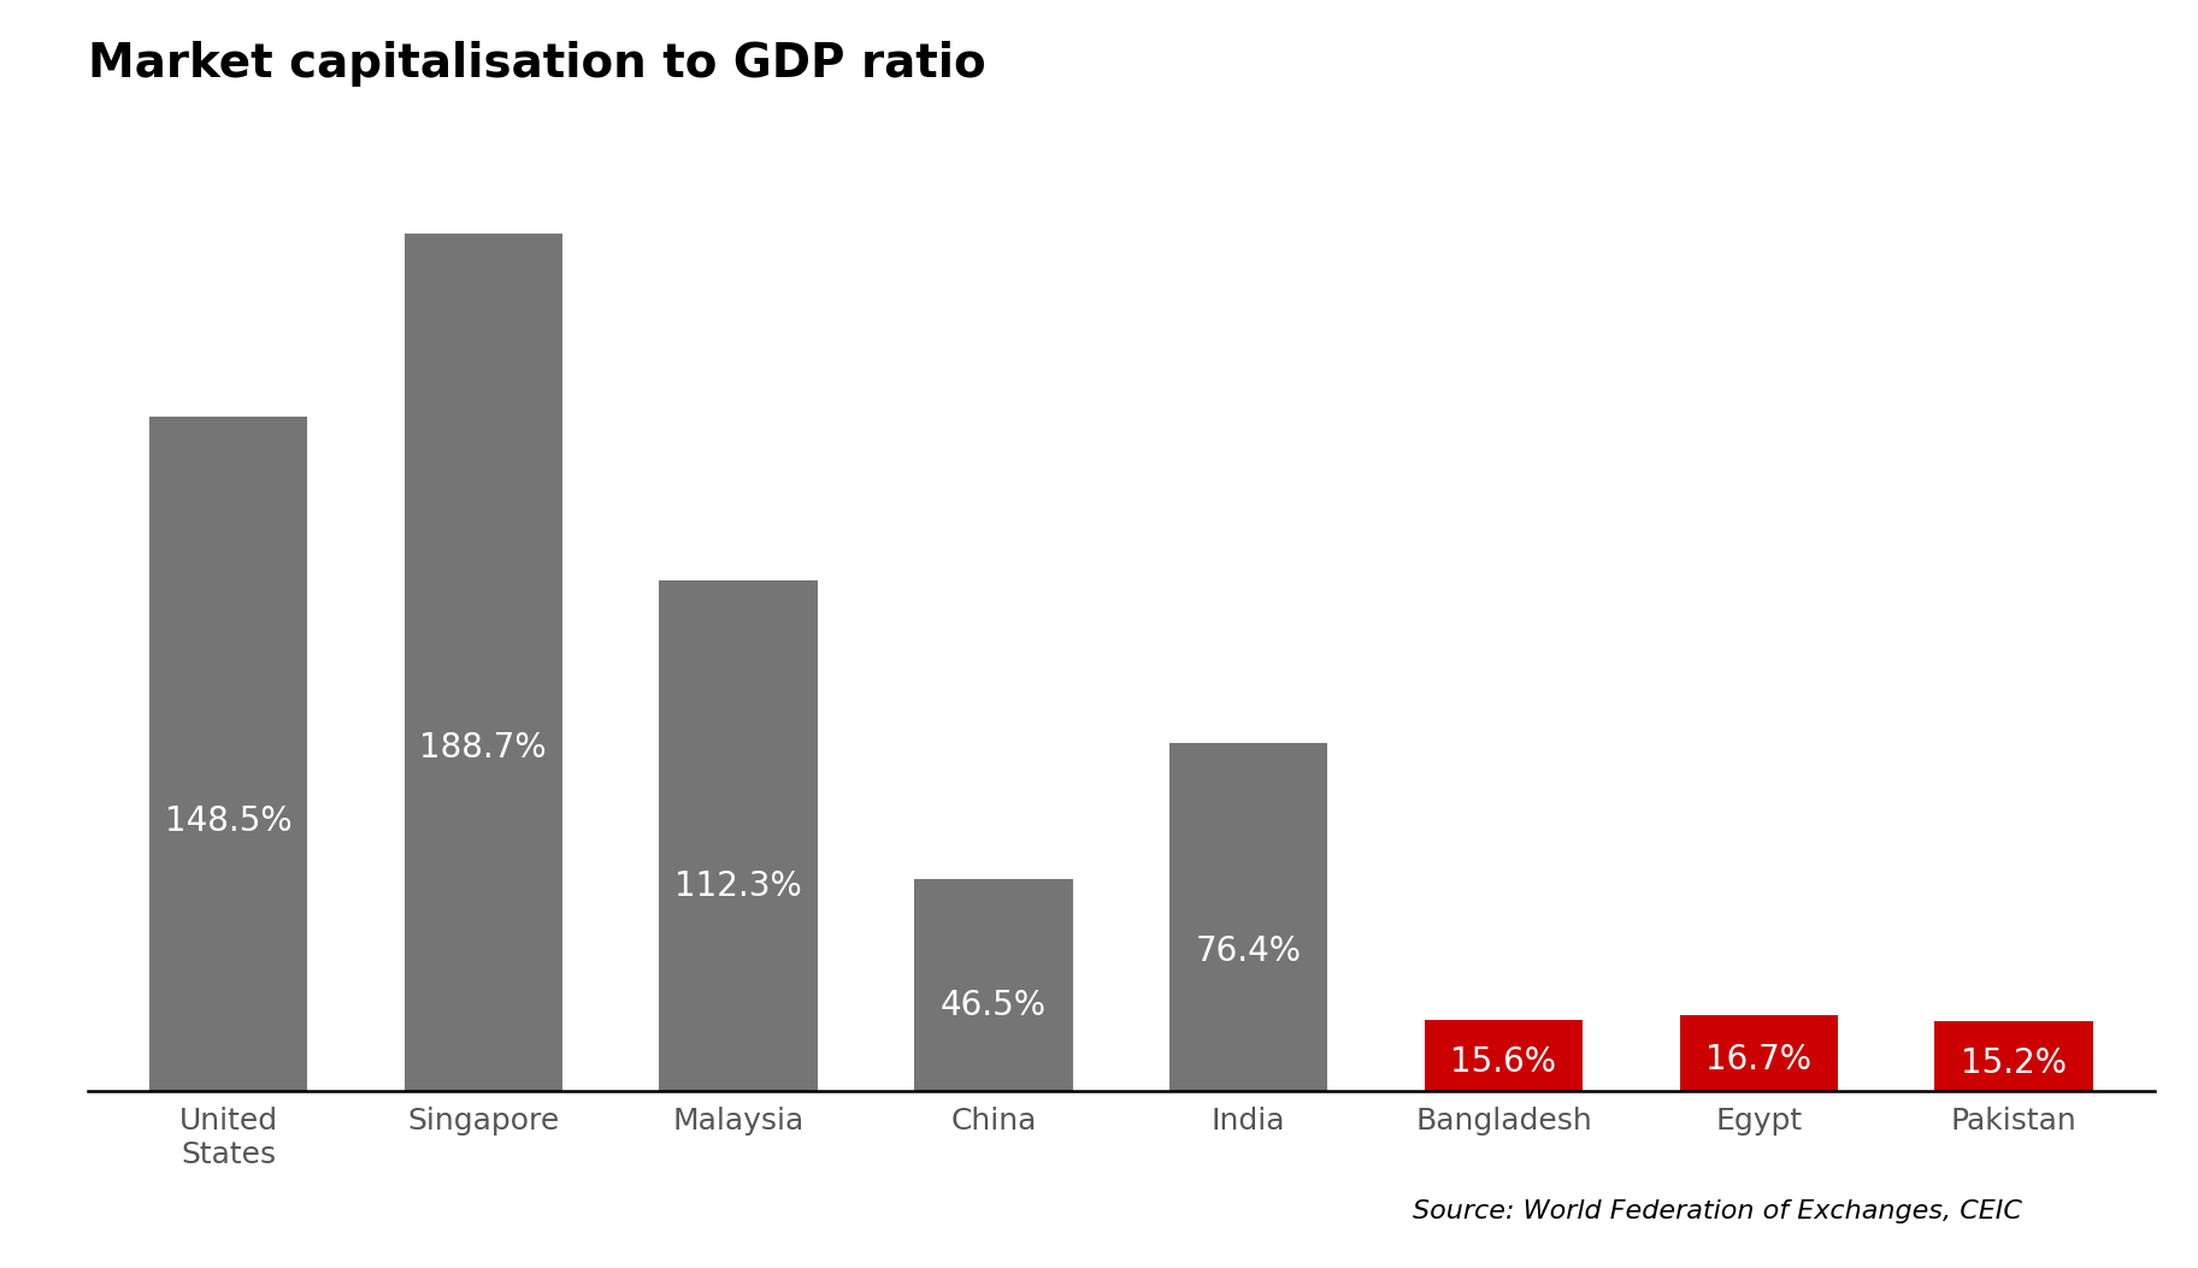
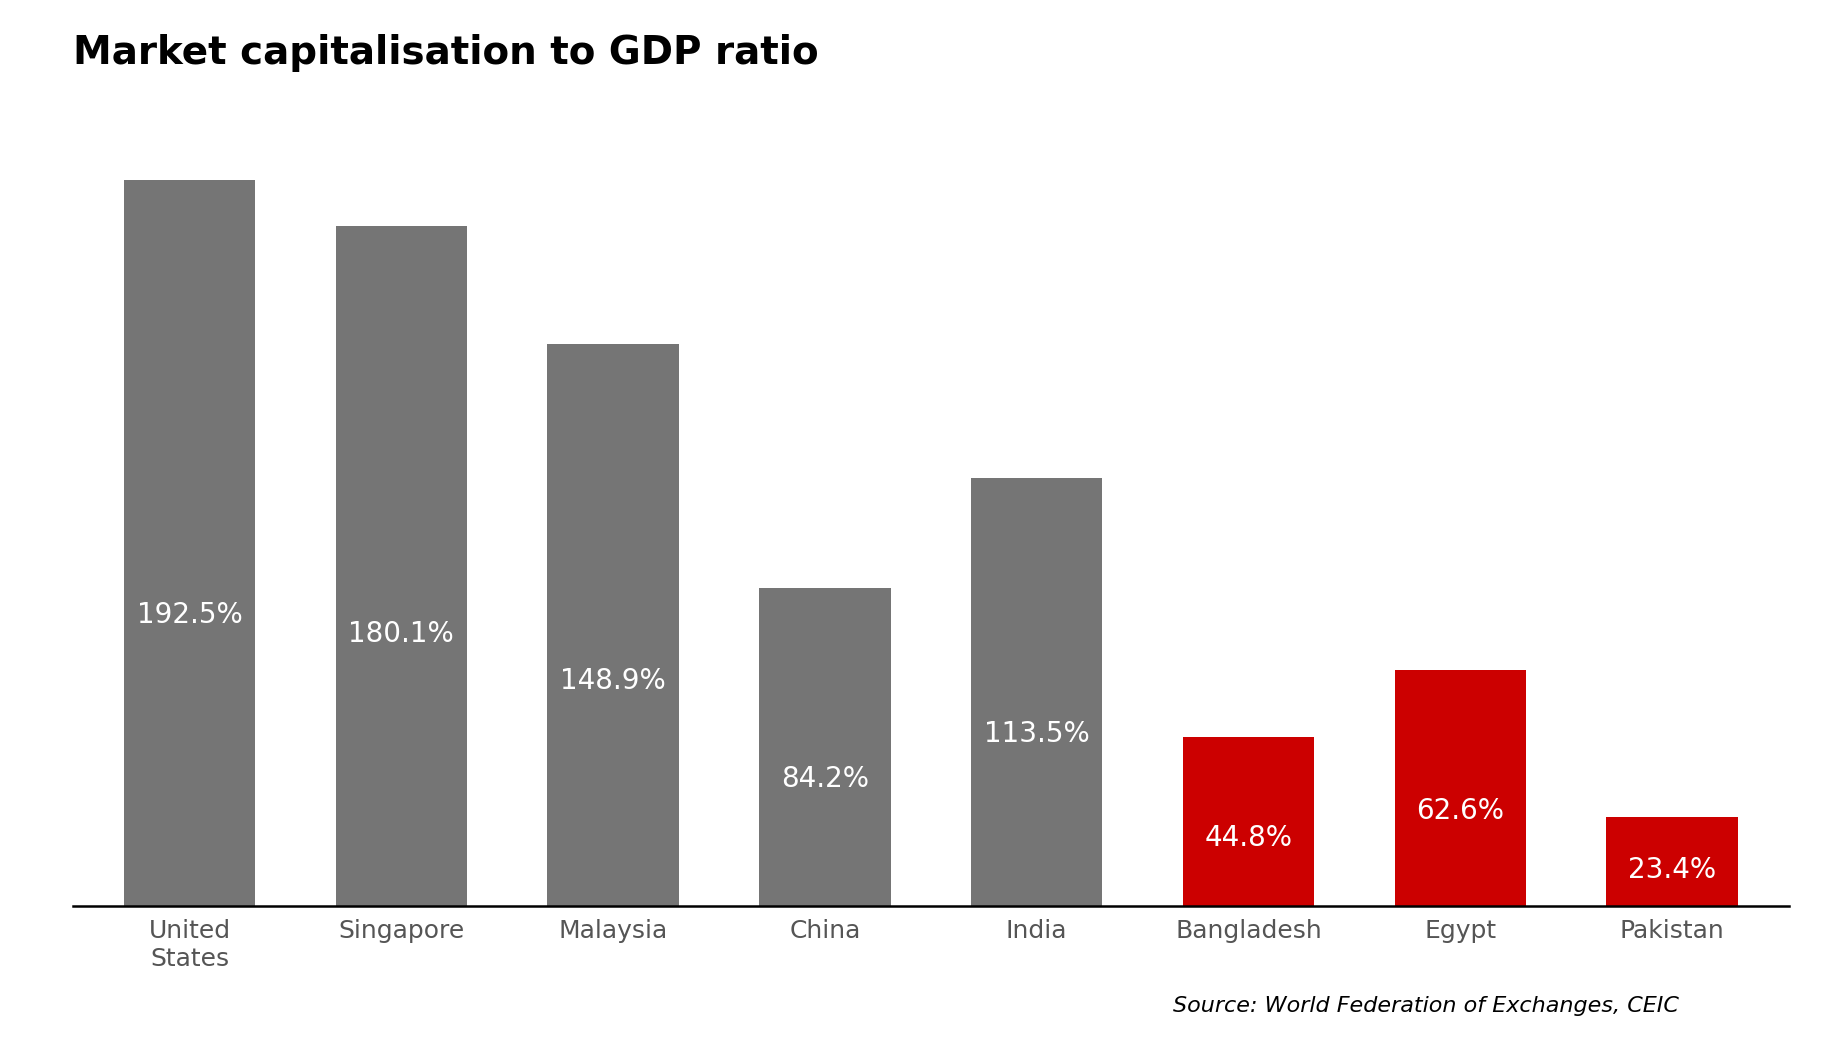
United States: 148.5% -> 192.5%
Singapore: 188.7% -> 180.1%
Malaysia: 112.3% -> 148.9%
China: 46.5% -> 84.2%
India: 76.4% -> 113.5%
Bangladesh: 15.6% -> 44.8%
Egypt: 16.7% -> 62.6%
Pakistan: 15.2% -> 23.4%
